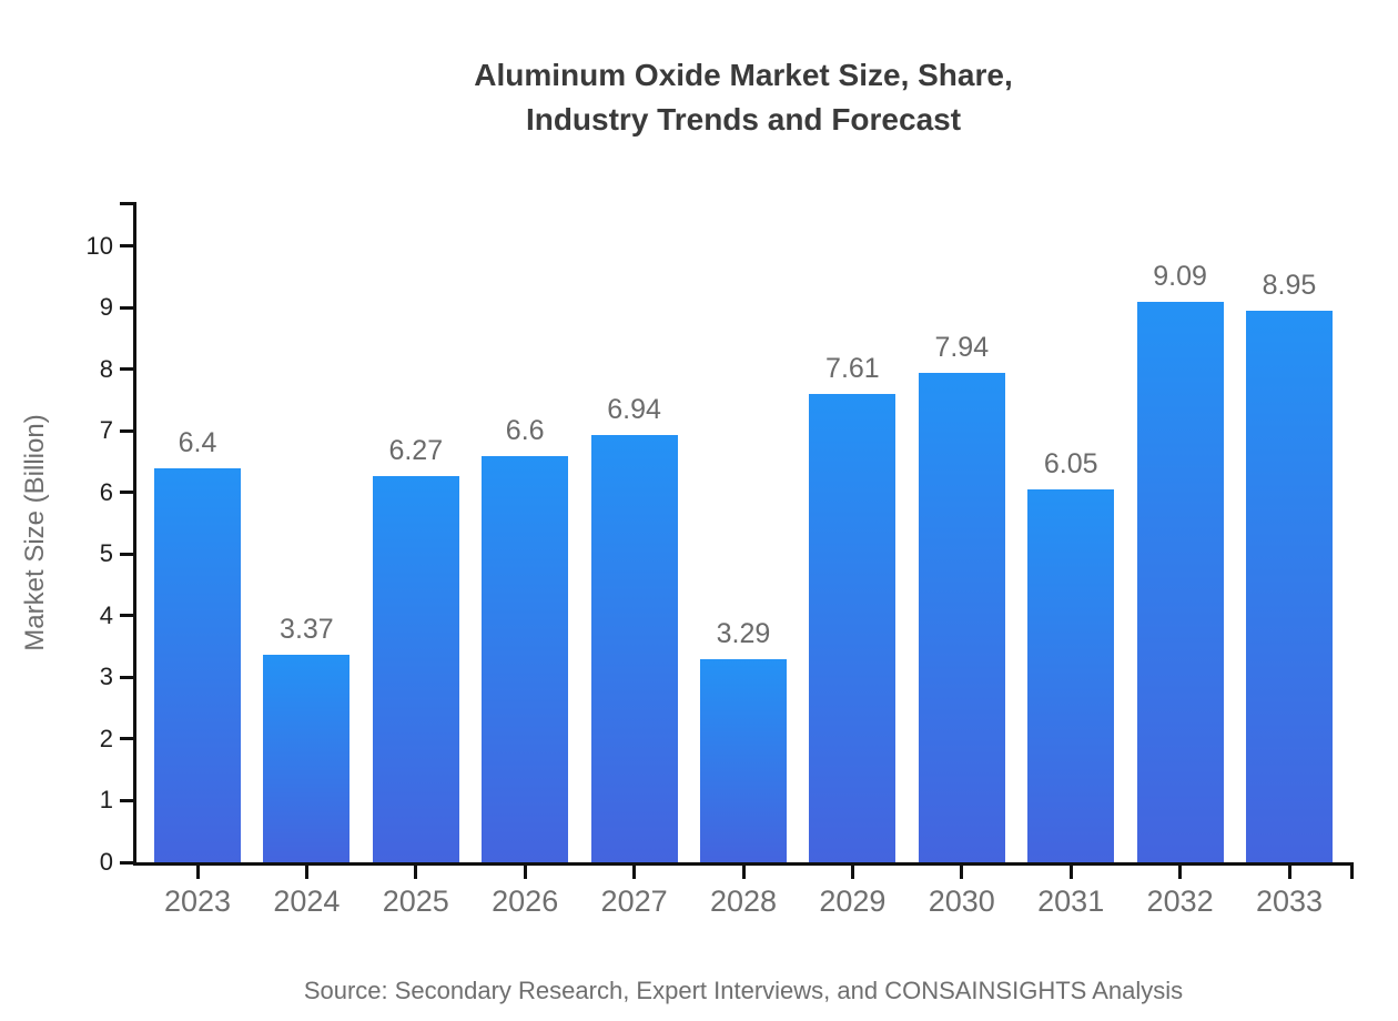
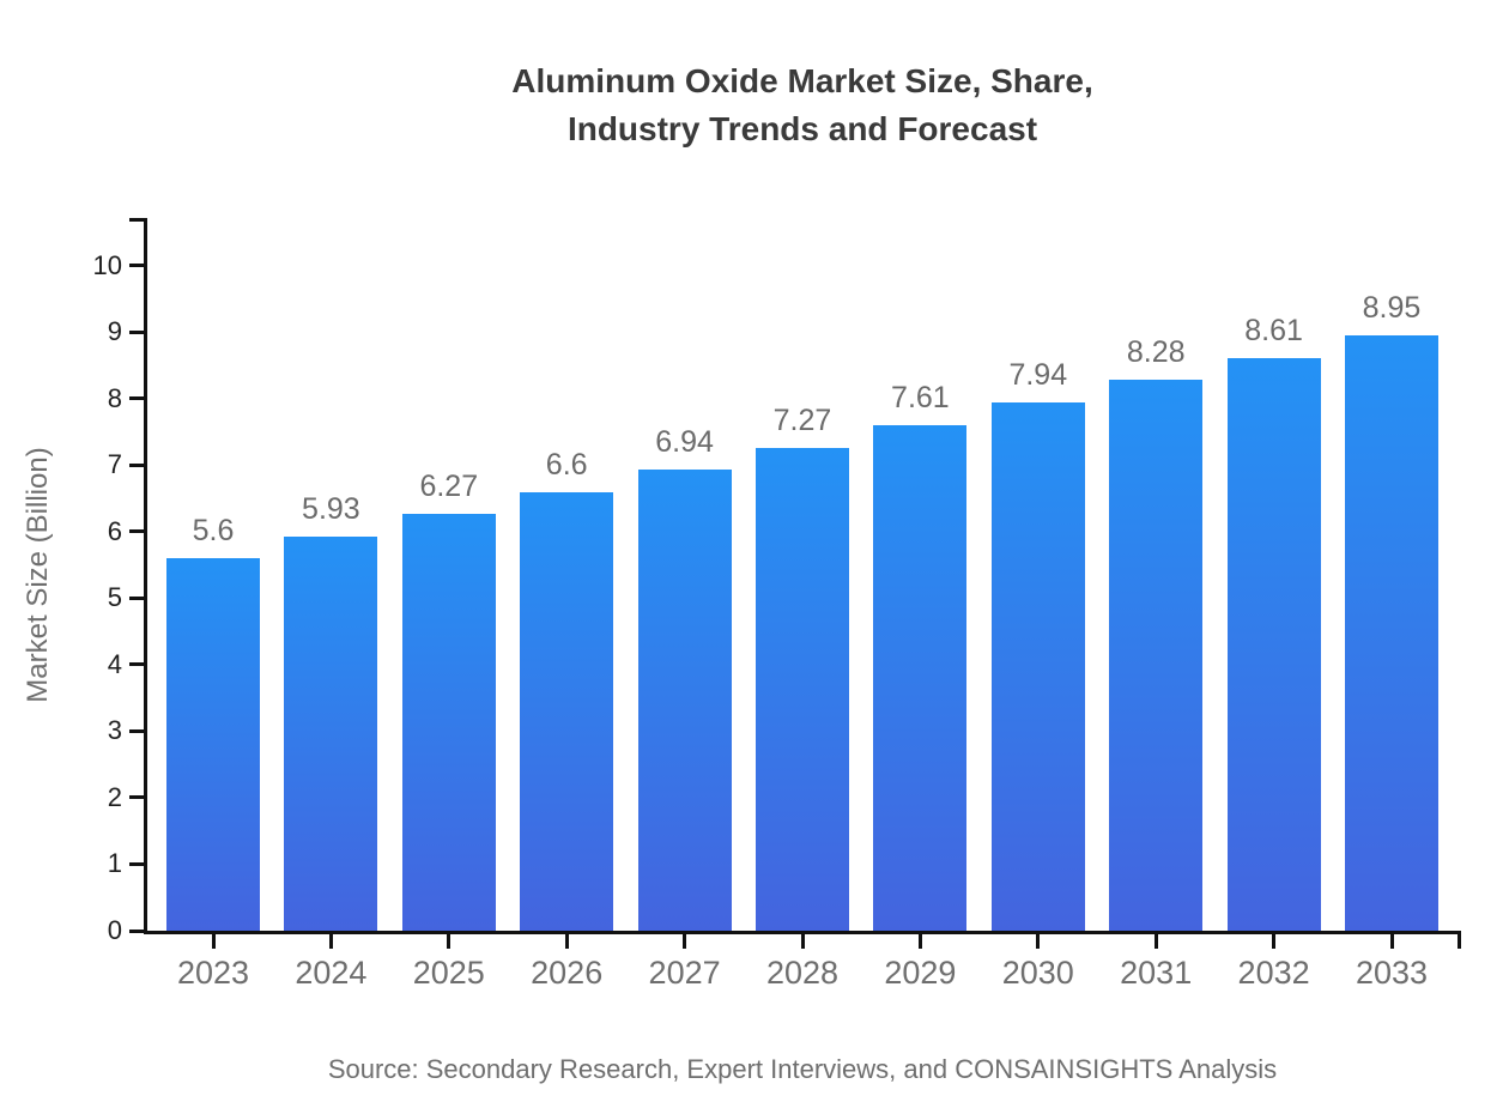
2023: 6.4 -> 5.6
2024: 3.37 -> 5.93
2028: 3.29 -> 7.27
2031: 6.05 -> 8.28
2032: 9.09 -> 8.61
